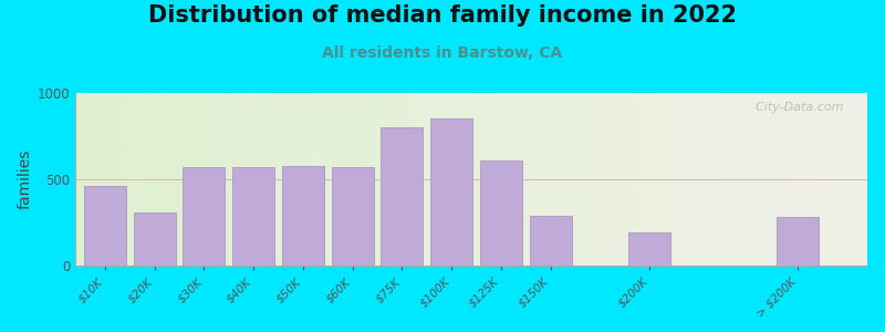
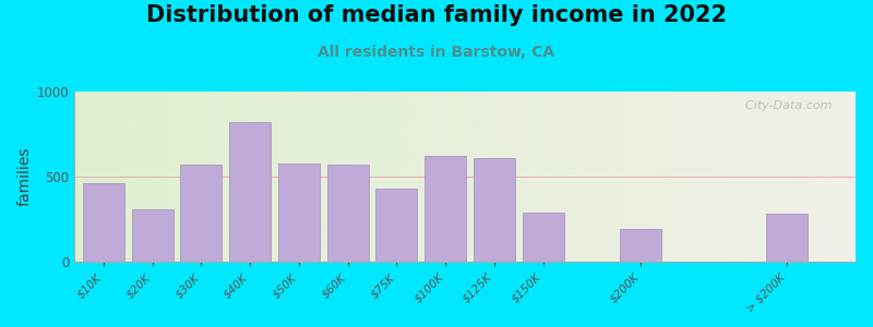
$40K: 570 -> 820
$75K: 800 -> 430
$100K: 850 -> 620
